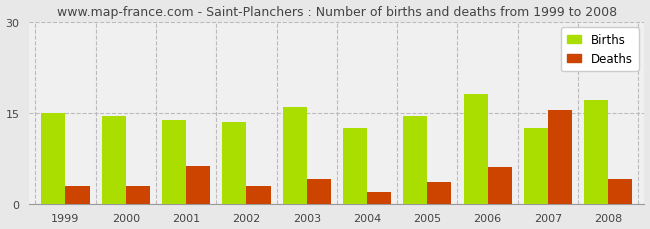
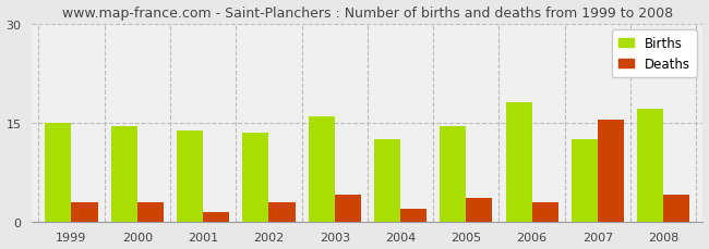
Deaths/2001: 6.2 -> 1.5
Deaths/2006: 6.0 -> 3.0
